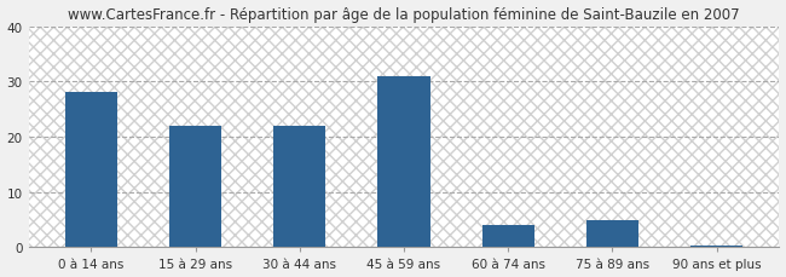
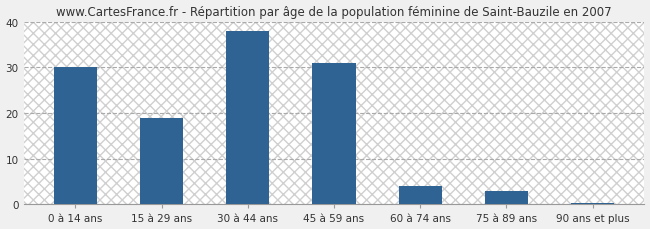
0 à 14 ans: 28.0 -> 30.0
15 à 29 ans: 22.0 -> 19.0
30 à 44 ans: 22.0 -> 38.0
75 à 89 ans: 5.0 -> 3.0
